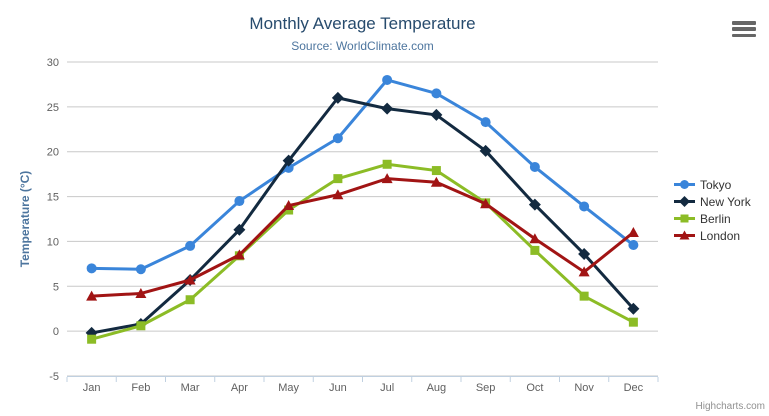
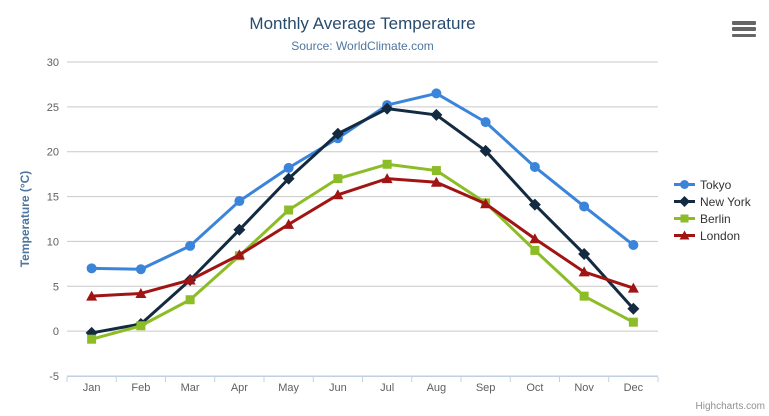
New York/May: 19 -> 17
London/May: 14 -> 12
New York/Jun: 26 -> 22
Tokyo/Jul: 28 -> 25
London/Dec: 11 -> 5
